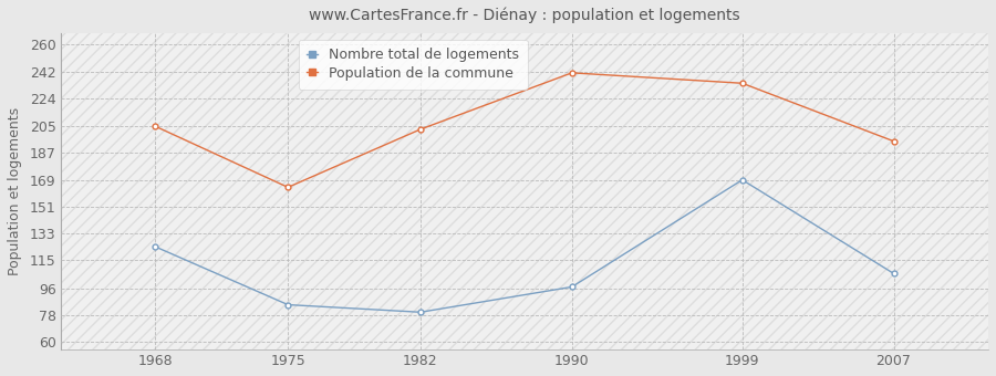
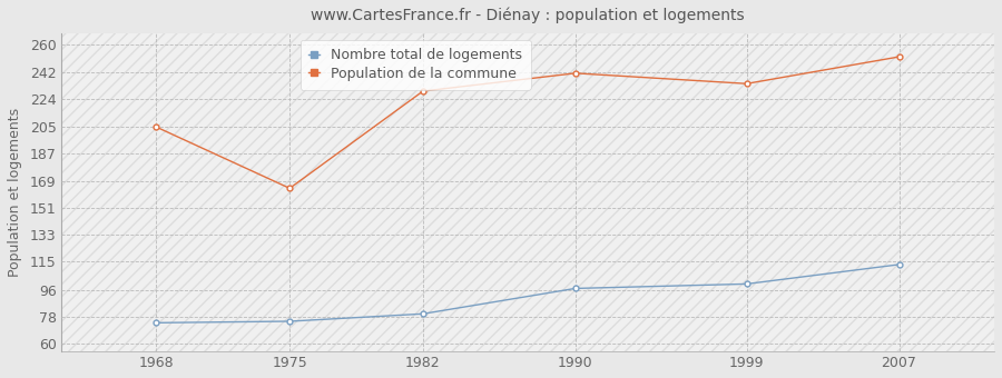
Nombre total de logements/1968: 124 -> 74
Nombre total de logements/1975: 85 -> 75
Population de la commune/1982: 203 -> 229
Nombre total de logements/1999: 169 -> 100
Nombre total de logements/2007: 106 -> 113
Population de la commune/2007: 195 -> 252
